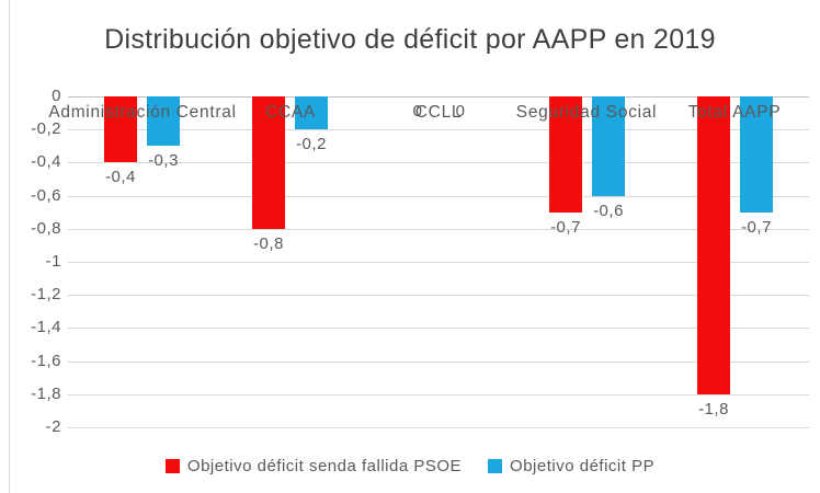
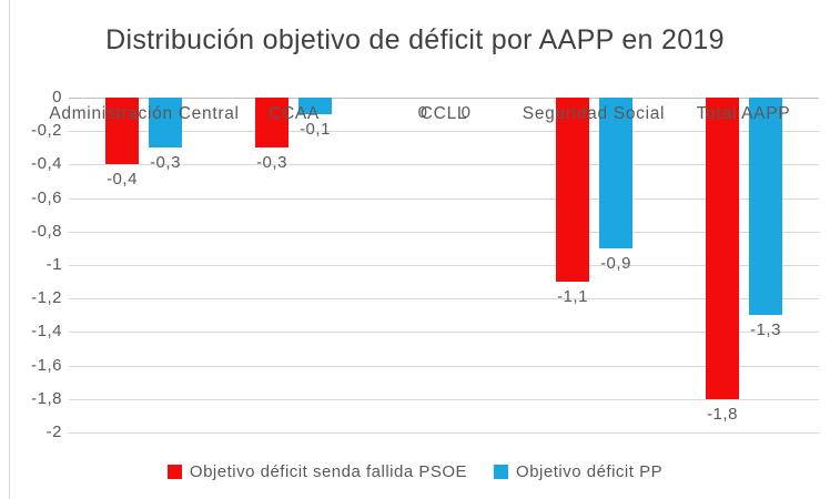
Objetivo déficit senda fallida PSOE/CCAA: -0,8 -> -0,3
Objetivo déficit PP/CCAA: -0,2 -> -0,1
Objetivo déficit senda fallida PSOE/Seguridad Social: -0,7 -> -1,1
Objetivo déficit PP/Seguridad Social: -0,6 -> -0,9
Objetivo déficit PP/Total AAPP: -0,7 -> -1,3
